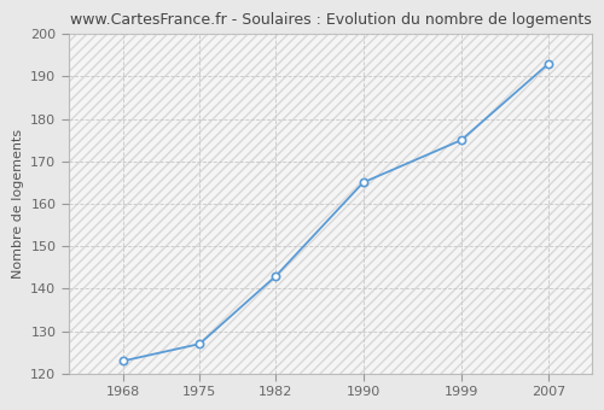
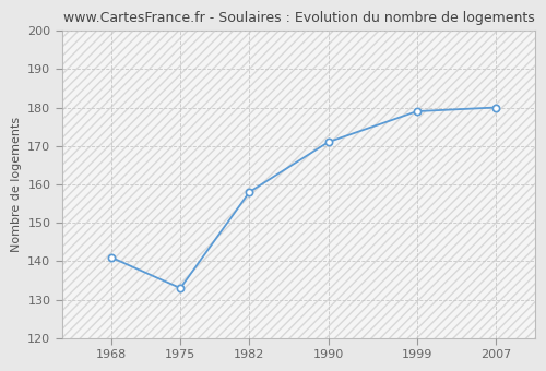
1968: 123 -> 141
1975: 127 -> 133
1982: 143 -> 158
1990: 165 -> 171
1999: 175 -> 179
2007: 193 -> 180
